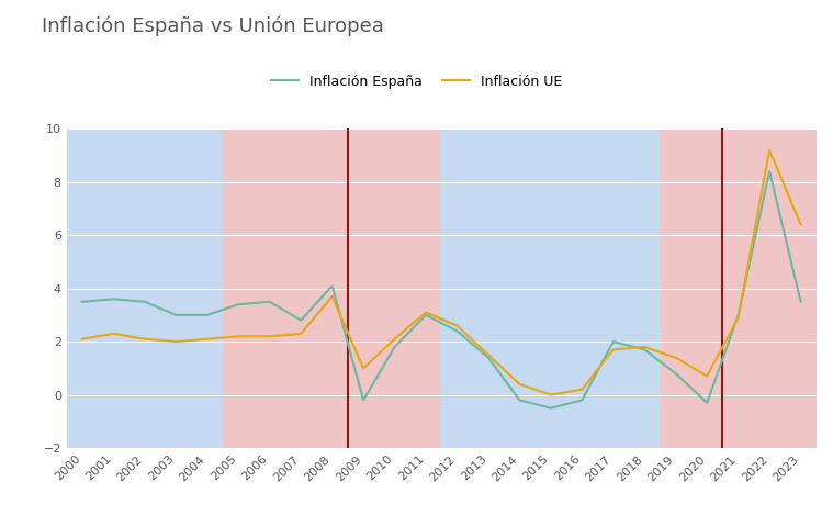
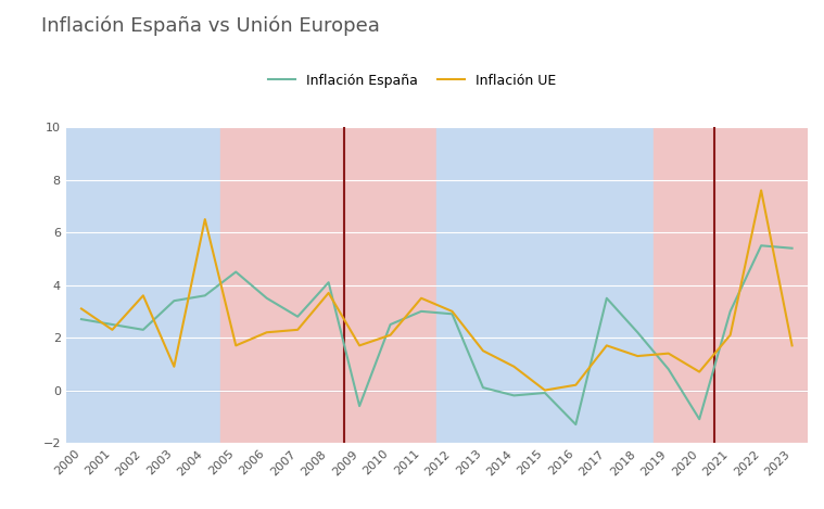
Inflación España/2000: 3.5 -> 2.7
Inflación UE/2000: 2.1 -> 3.1
Inflación España/2001: 3.6 -> 2.5
Inflación España/2002: 3.5 -> 2.3
Inflación UE/2002: 2.1 -> 3.6
Inflación España/2003: 3.0 -> 3.4
Inflación UE/2003: 2.0 -> 0.9
Inflación España/2004: 3.0 -> 3.6
Inflación UE/2004: 2.1 -> 6.5
Inflación España/2005: 3.4 -> 4.5
Inflación UE/2005: 2.2 -> 1.7
Inflación España/2009: -0.2 -> -0.6
Inflación UE/2009: 1.0 -> 1.7
Inflación España/2010: 1.8 -> 2.5
Inflación UE/2011: 3.1 -> 3.5
Inflación España/2012: 2.4 -> 2.9
Inflación UE/2012: 2.6 -> 3.0
Inflación España/2013: 1.4 -> 0.1
Inflación UE/2014: 0.4 -> 0.9
Inflación España/2015: -0.5 -> -0.1
Inflación España/2016: -0.2 -> -1.3
Inflación España/2017: 2.0 -> 3.5
Inflación España/2018: 1.7 -> 2.2
Inflación UE/2018: 1.8 -> 1.3
Inflación España/2020: -0.3 -> -1.1
Inflación UE/2021: 2.9 -> 2.1
Inflación España/2022: 8.4 -> 5.5
Inflación UE/2022: 9.2 -> 7.6
Inflación España/2023: 3.5 -> 5.4
Inflación UE/2023: 6.4 -> 1.7
